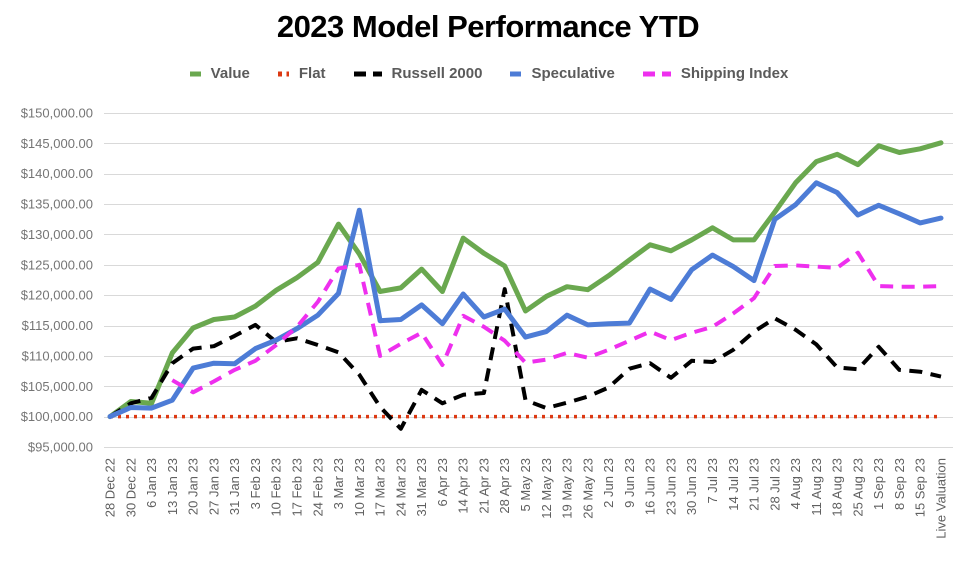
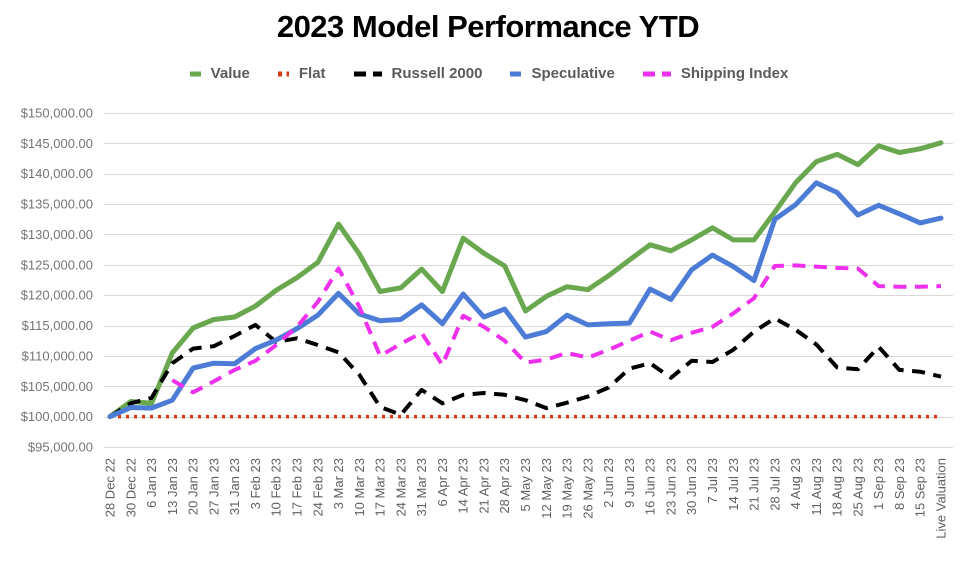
Speculative/10 Mar 23: $134000 -> $117000
Shipping Index/10 Mar 23: $125000 -> $118000
Russell 2000/24 Mar 23: $98000 -> $100000
Russell 2000/28 Apr 23: $121000 -> $104000
Shipping Index/25 Aug 23: $127000 -> $124000
